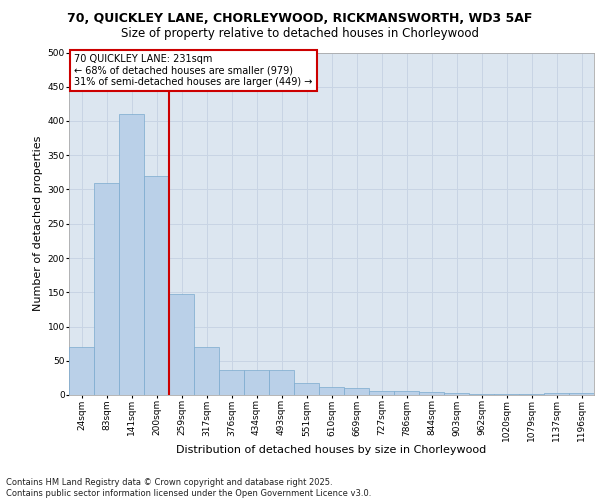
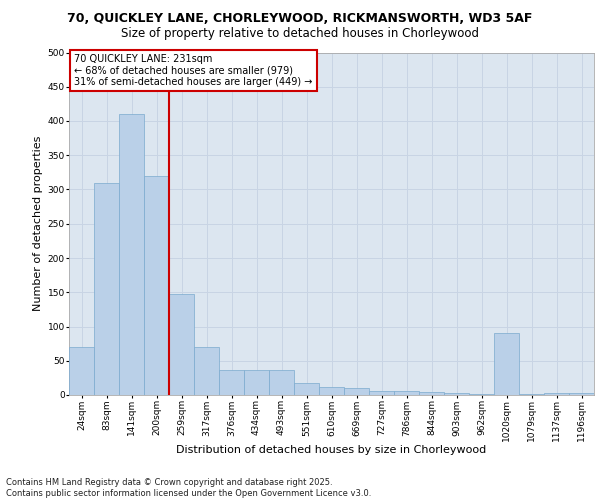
1020sqm: 1 -> 90
